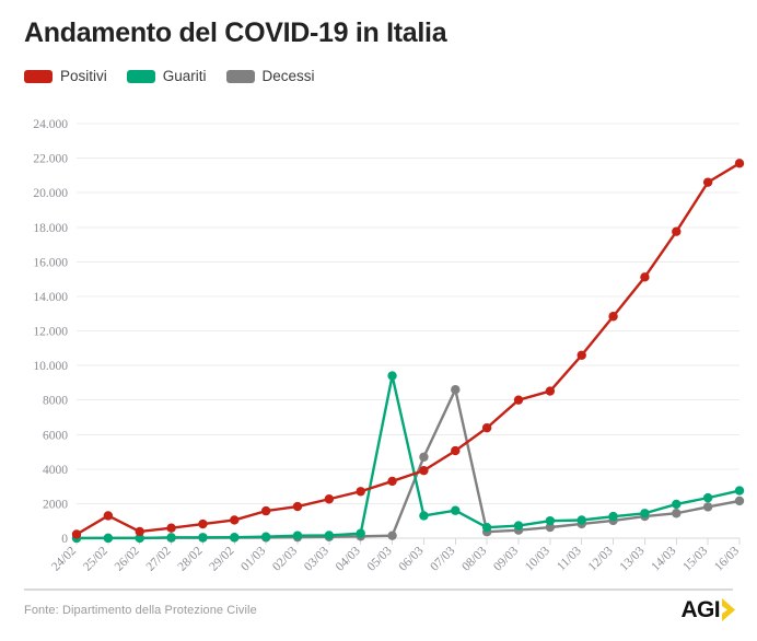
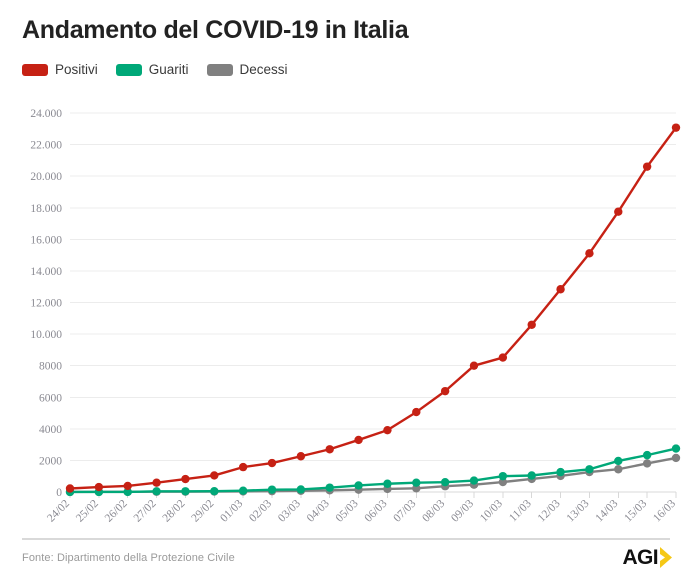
Positivi/25/02: 1300 -> 300
Guariti/05/03: 9400 -> 400
Guariti/06/03: 1300 -> 500
Decessi/06/03: 4700 -> 200
Guariti/07/03: 1600 -> 600
Decessi/07/03: 8600 -> 200
Positivi/16/03: 21700 -> 23100
